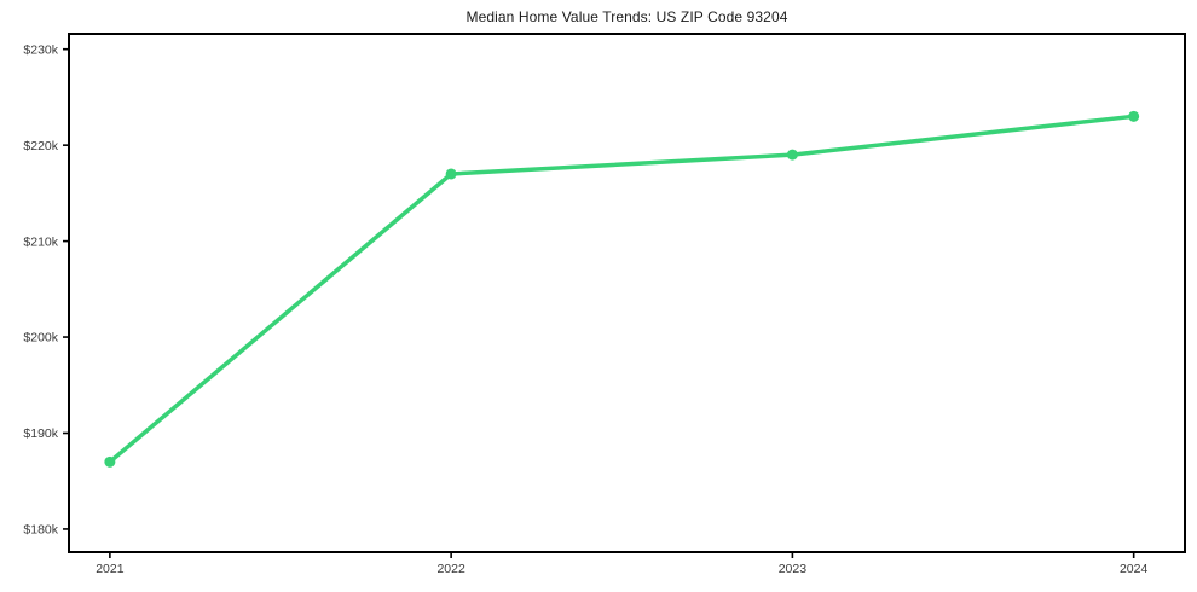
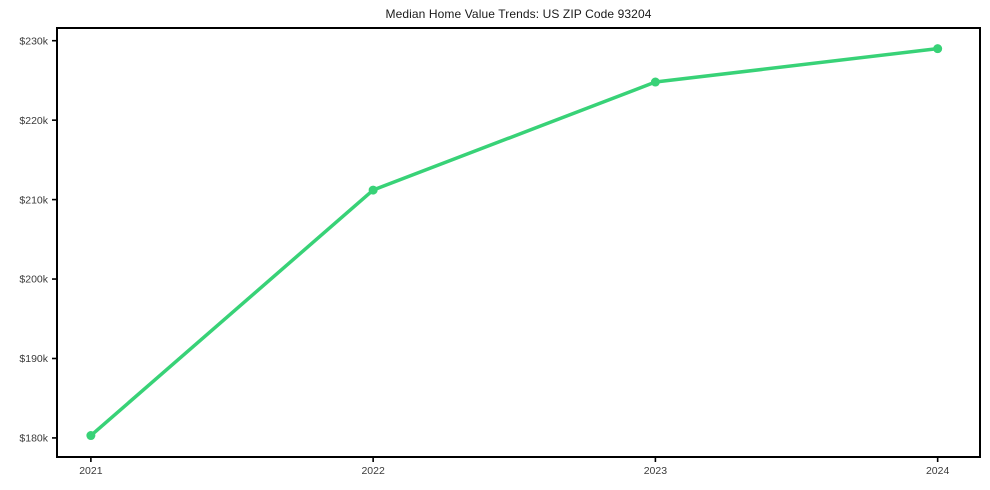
2021: $187k -> $180k
2022: $217k -> $211k
2023: $219k -> $225k
2024: $223k -> $229k
